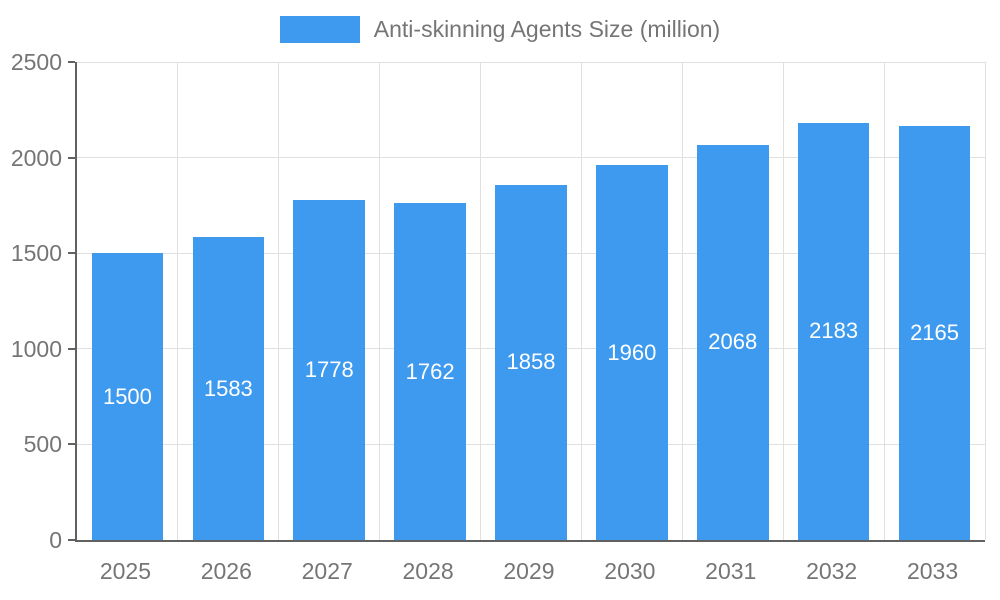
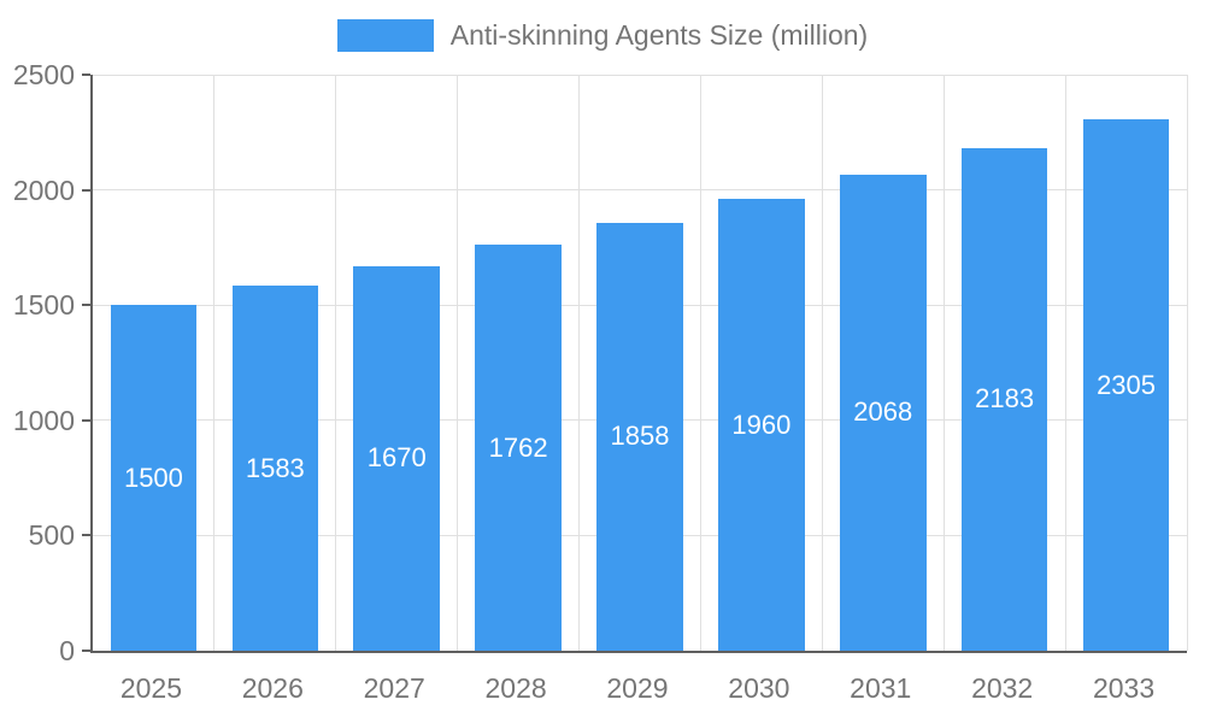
2027: 1778 -> 1670
2033: 2165 -> 2305
